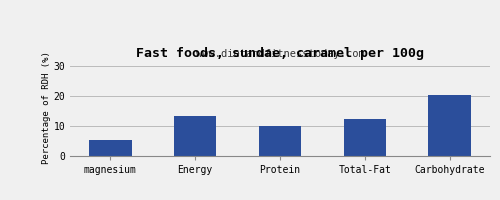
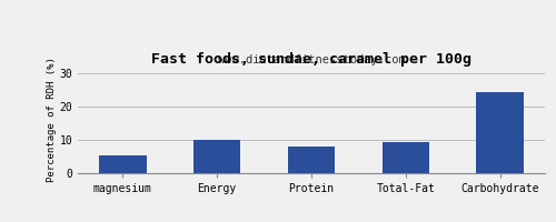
Energy: 13.5 -> 10.0
Protein: 10.0 -> 8.0
Total-Fat: 12.5 -> 9.2
Carbohydrate: 20.5 -> 24.2
